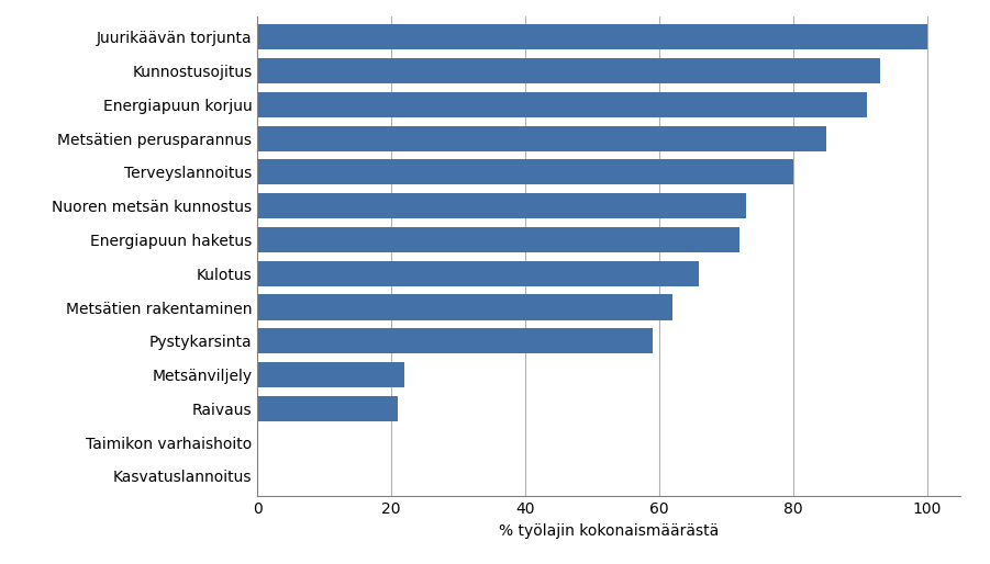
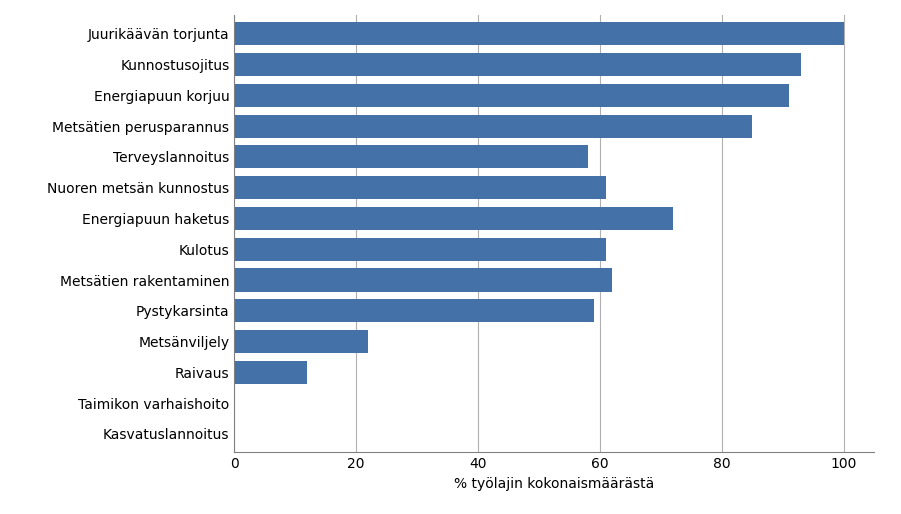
Terveyslannoitus: 80 -> 58
Nuoren metsän kunnostus: 73 -> 61
Kulotus: 66 -> 61
Raivaus: 21 -> 12
